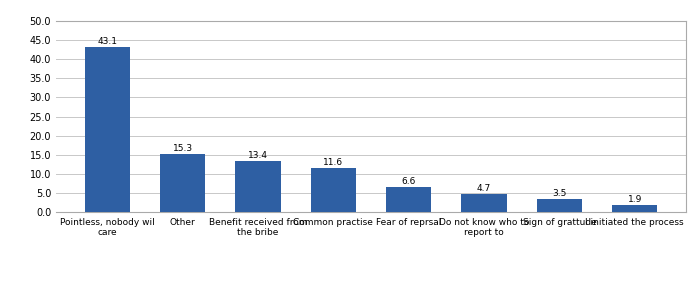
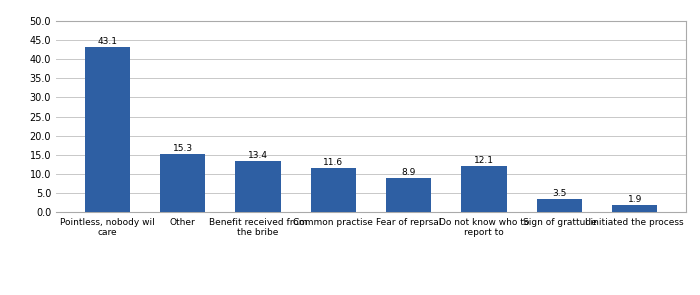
Fear of reprsal: 6.6 -> 8.9
Do not know who to report to: 4.7 -> 12.1
